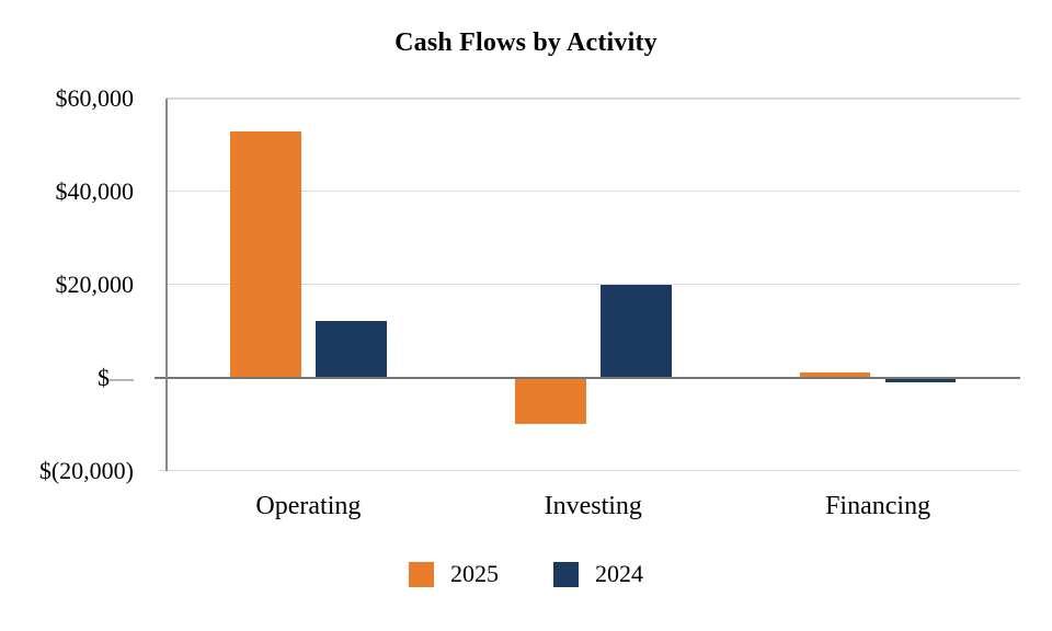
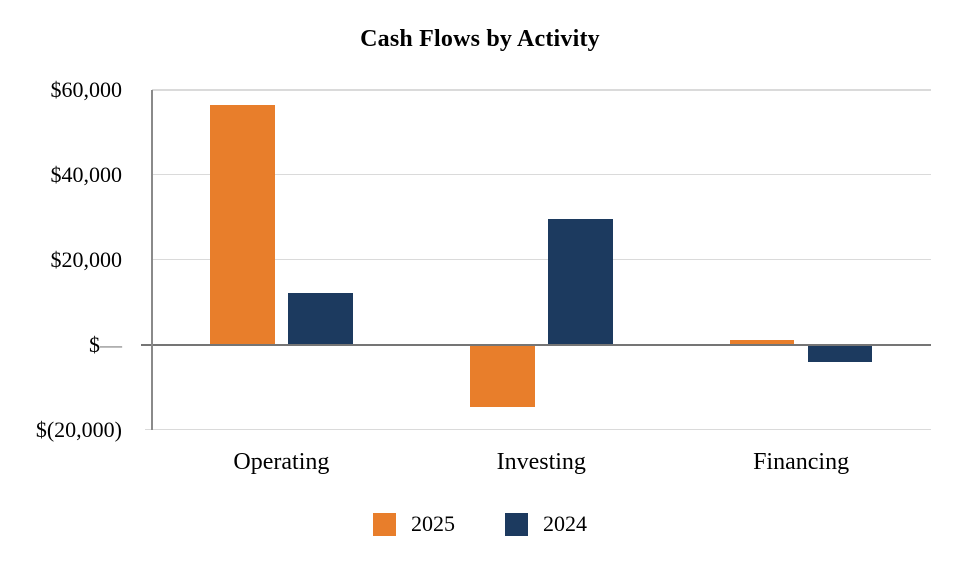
2025/Operating: $53000 -> $56000
2025/Investing: -$10000 -> -$15000
2024/Investing: $20000 -> $30000
2024/Financing: -$1000 -> -$4000
